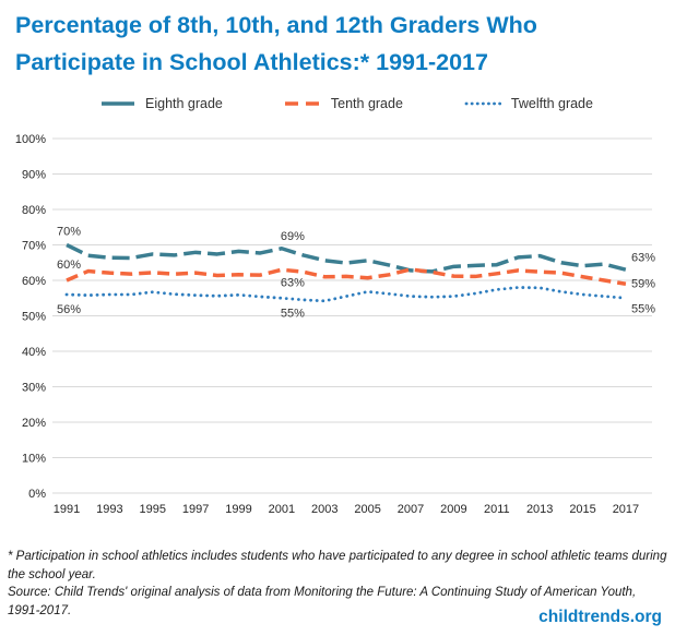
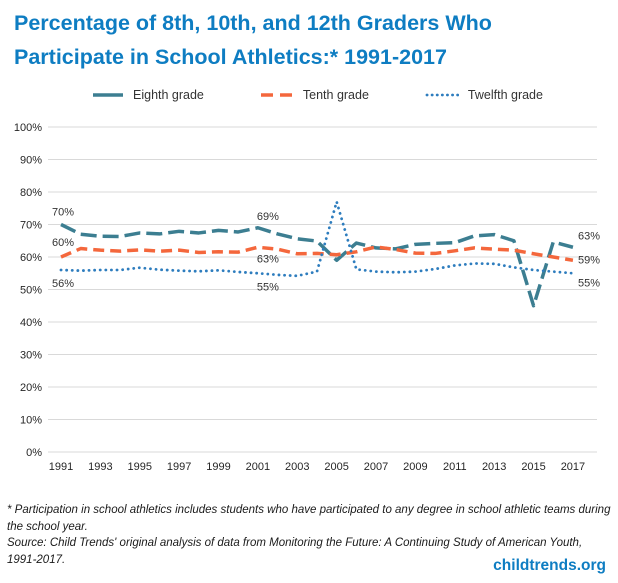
Eighth grade/2005: 66% -> 59%
Twelfth grade/2005: 57% -> 77%
Eighth grade/2015: 64% -> 45%
